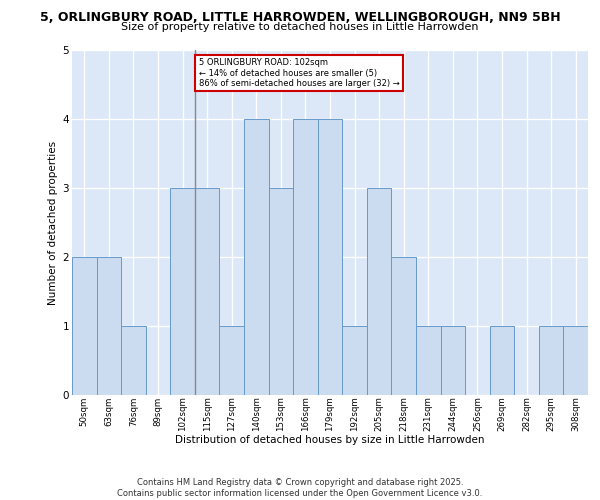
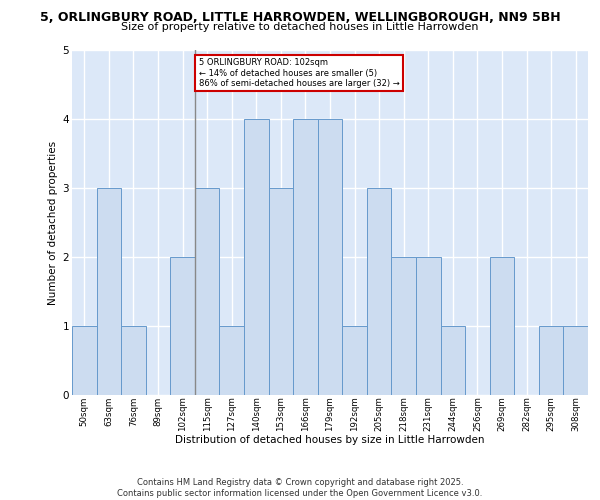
50sqm: 2 -> 1
63sqm: 2 -> 3
102sqm: 3 -> 2
231sqm: 1 -> 2
269sqm: 1 -> 2
